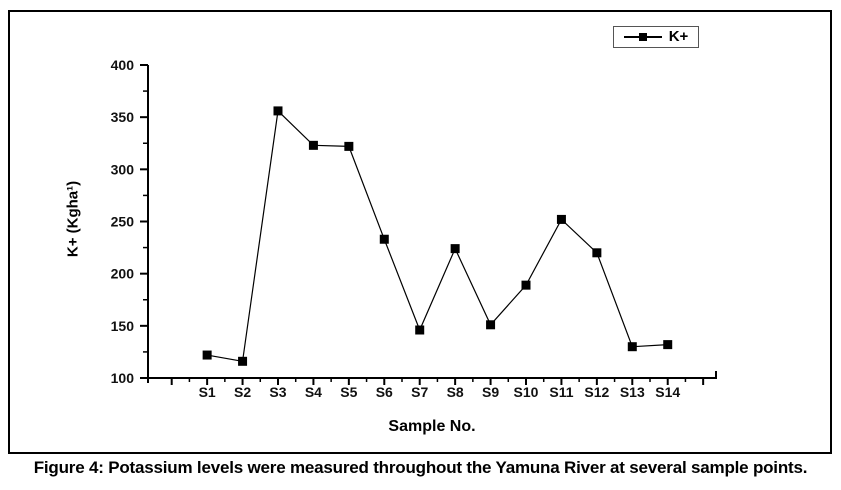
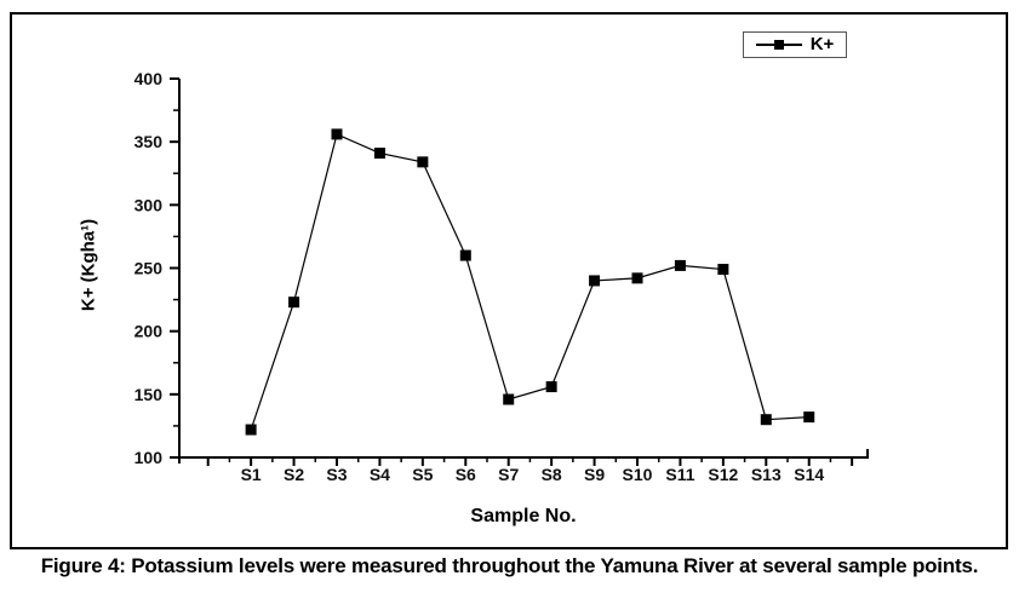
S2: 116 -> 223
S4: 323 -> 341
S5: 322 -> 334
S6: 233 -> 260
S8: 224 -> 156
S9: 151 -> 240
S10: 189 -> 242
S12: 220 -> 249
